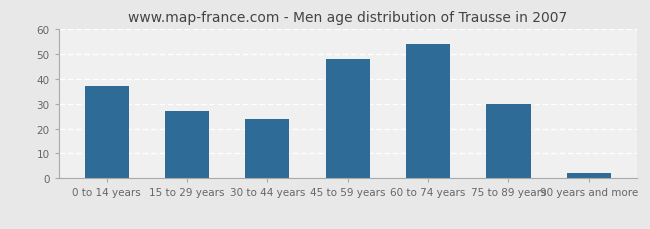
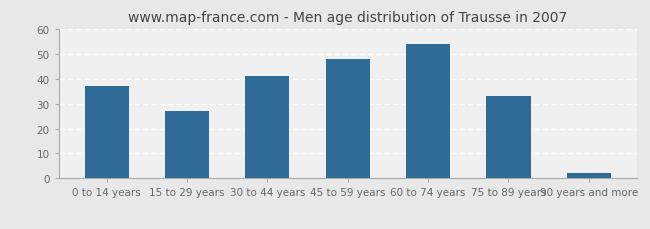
30 to 44 years: 24 -> 41
75 to 89 years: 30 -> 33
